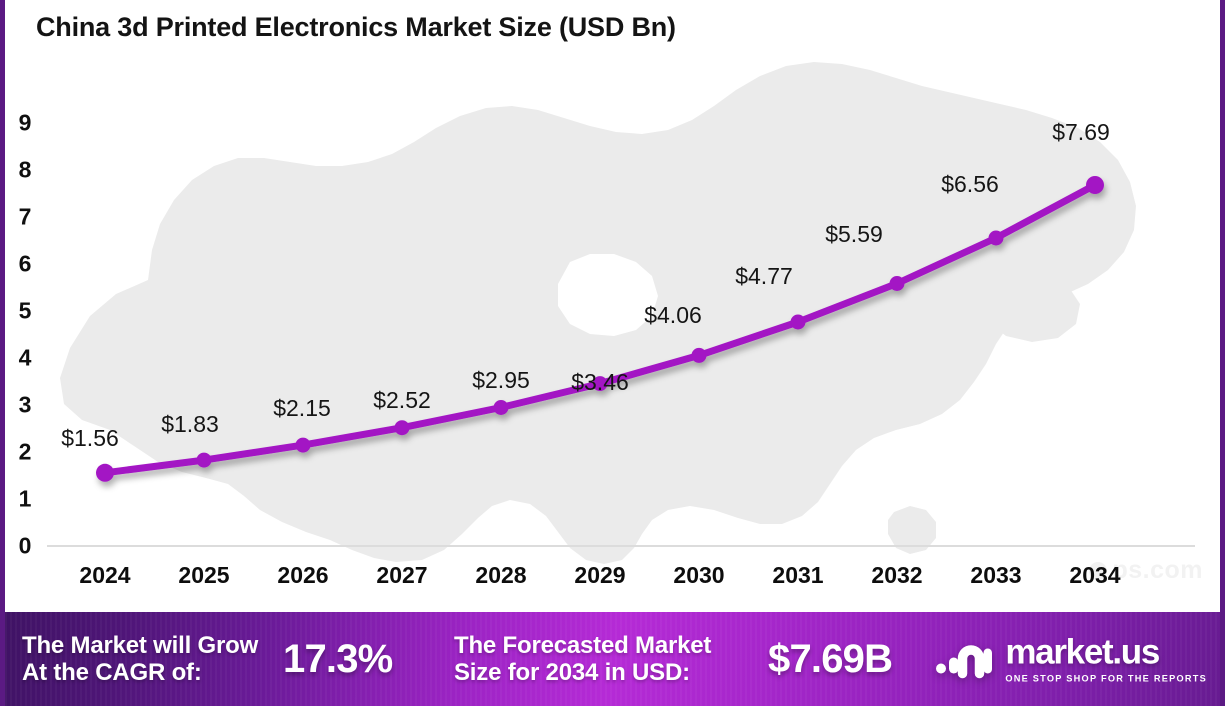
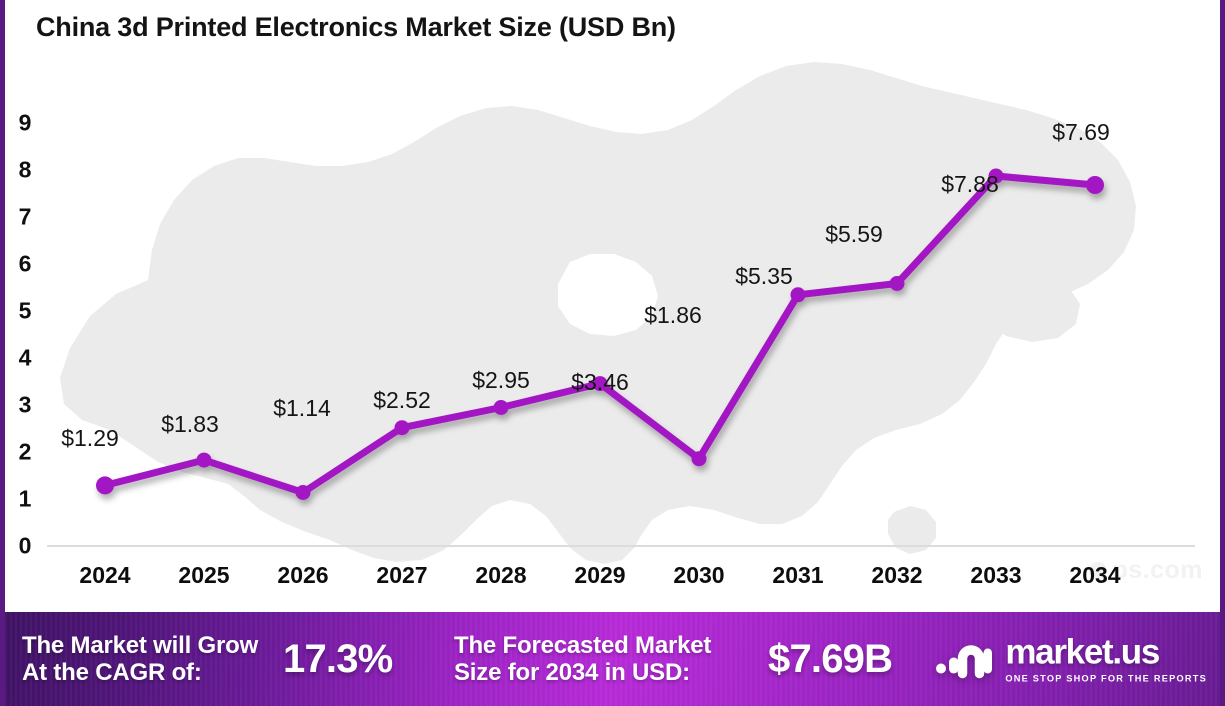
2024: $1.56 -> $1.29
2026: $2.15 -> $1.14
2030: $4.06 -> $1.86
2031: $4.77 -> $5.35
2033: $6.56 -> $7.88
